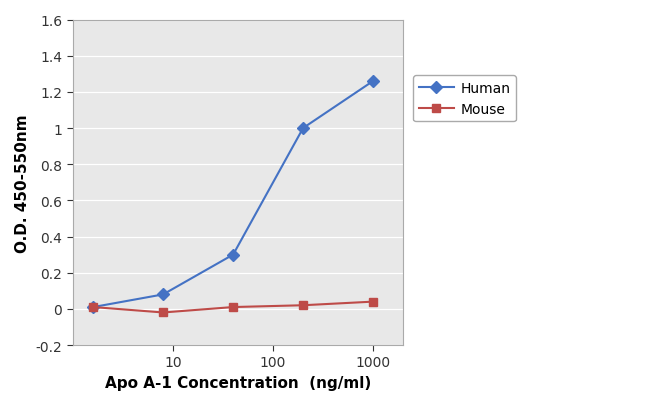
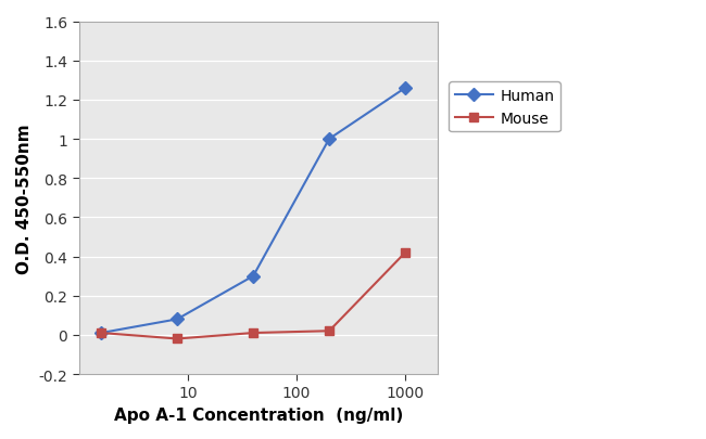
Mouse/1000: 0.04 -> 0.42
